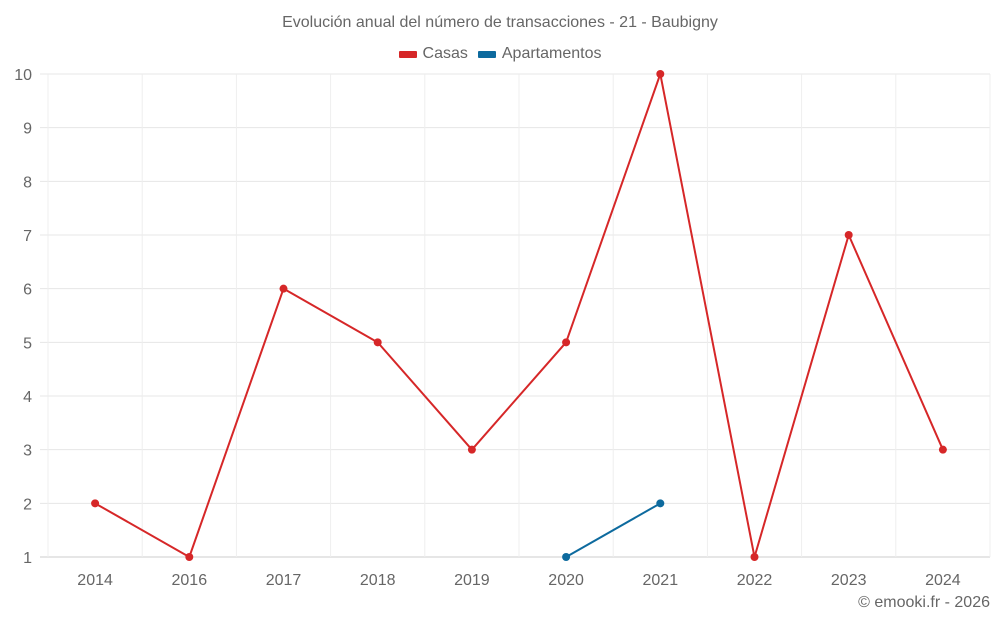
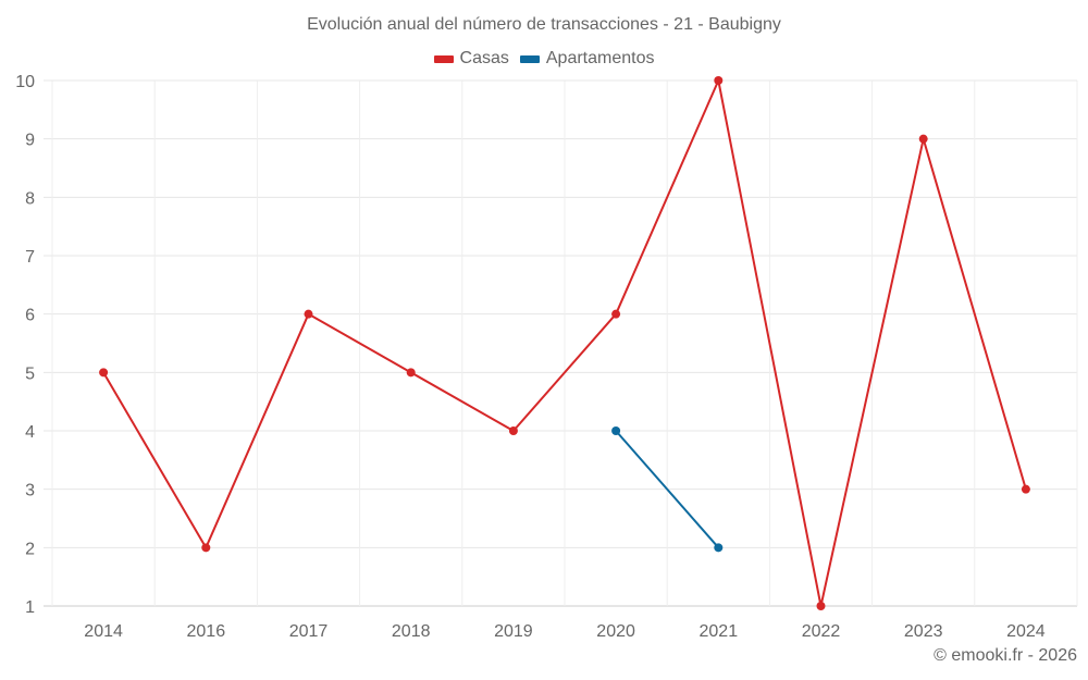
Casas/2014: 2 -> 5
Casas/2016: 1 -> 2
Casas/2019: 3 -> 4
Casas/2020: 5 -> 6
Apartamentos/2020: 1 -> 4
Casas/2023: 7 -> 9
